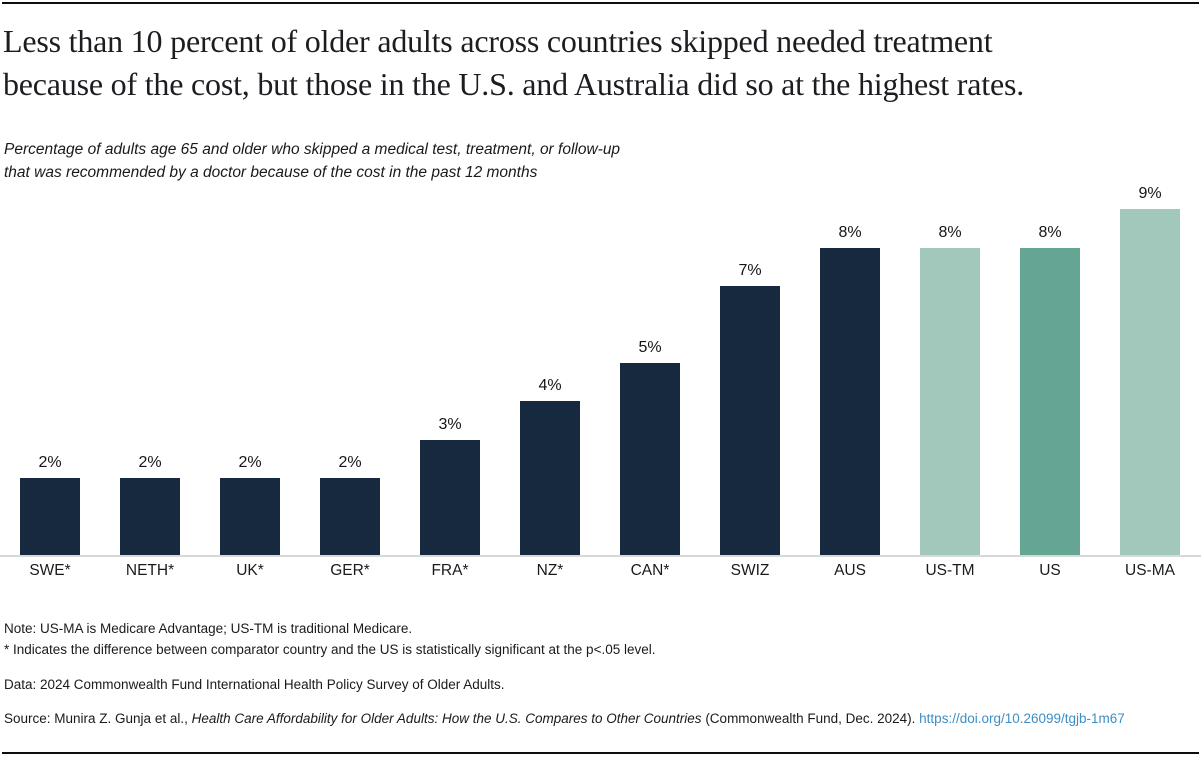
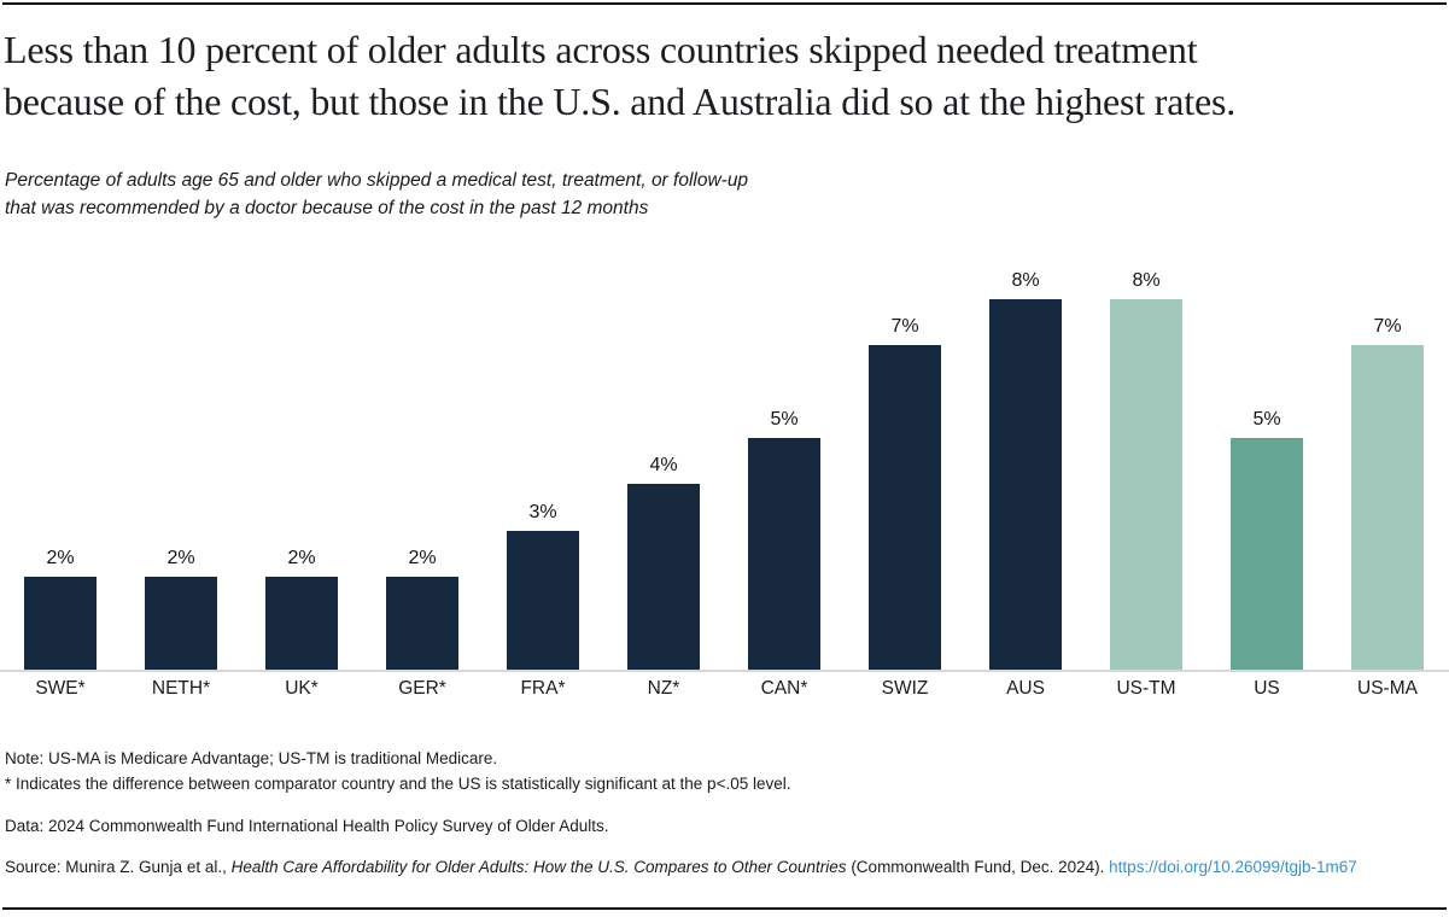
US: 8% -> 5%
US-MA: 9% -> 7%
